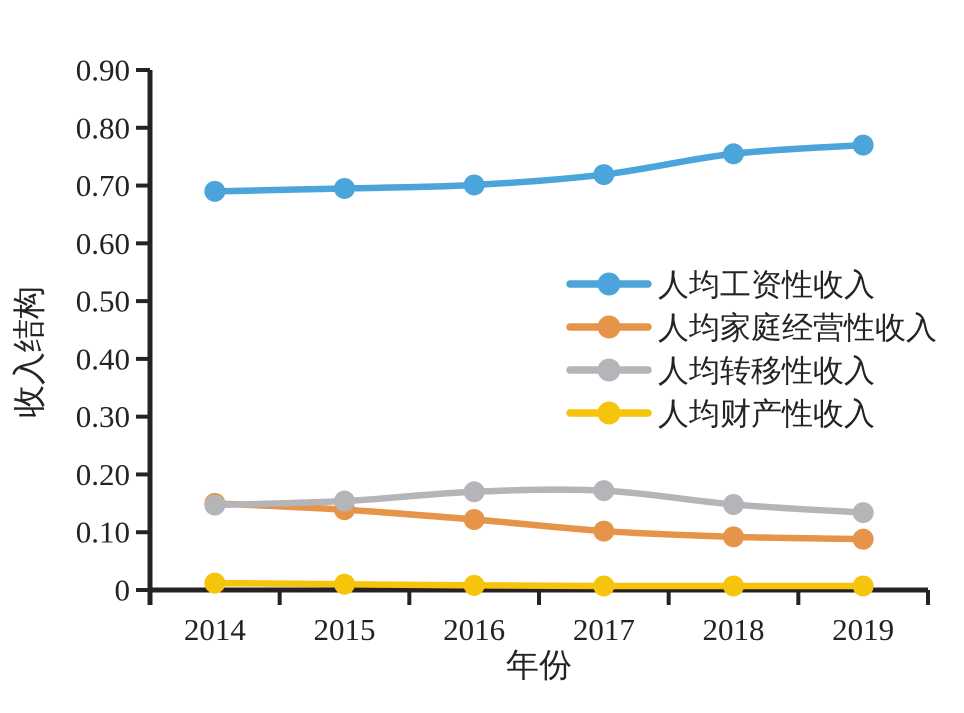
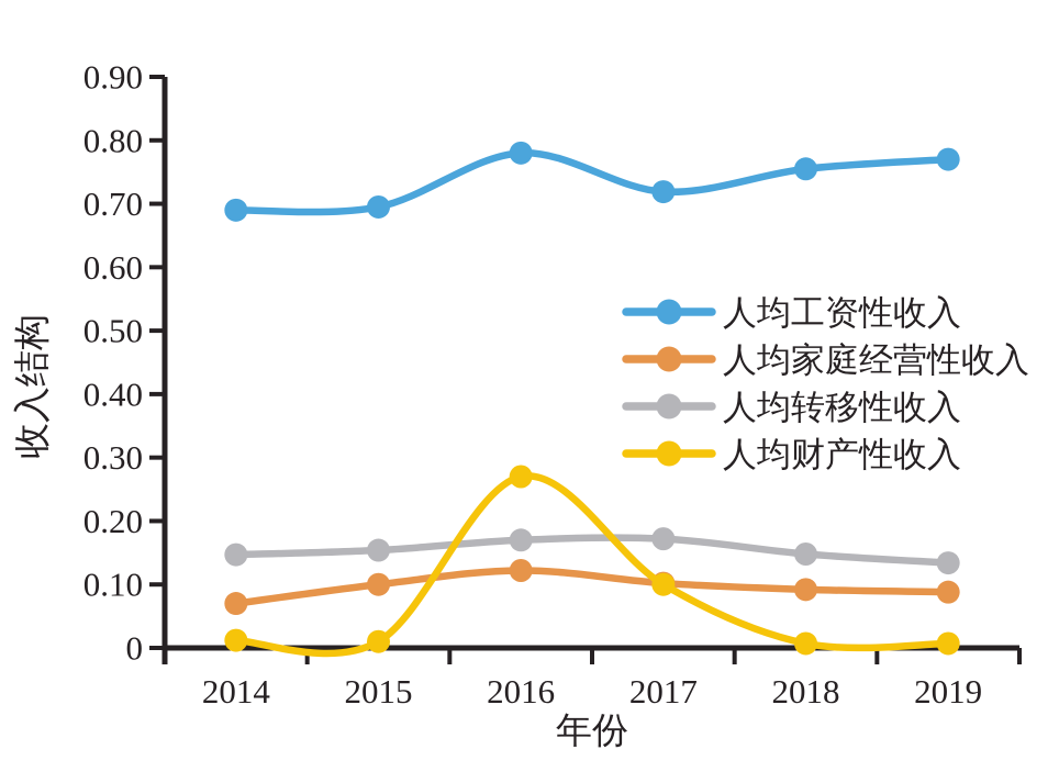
人均家庭经营性收入/2014: 0.15 -> 0.07
人均家庭经营性收入/2015: 0.14 -> 0.10
人均工资性收入/2016: 0.70 -> 0.78
人均财产性收入/2016: 0.01 -> 0.27
人均财产性收入/2017: 0.01 -> 0.10
